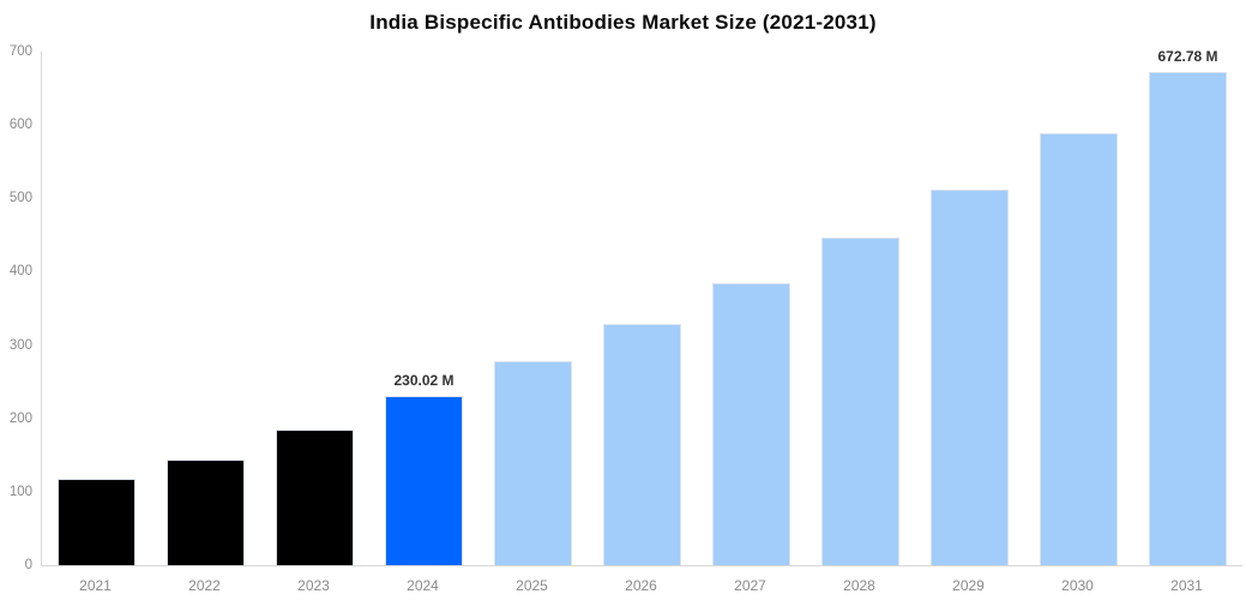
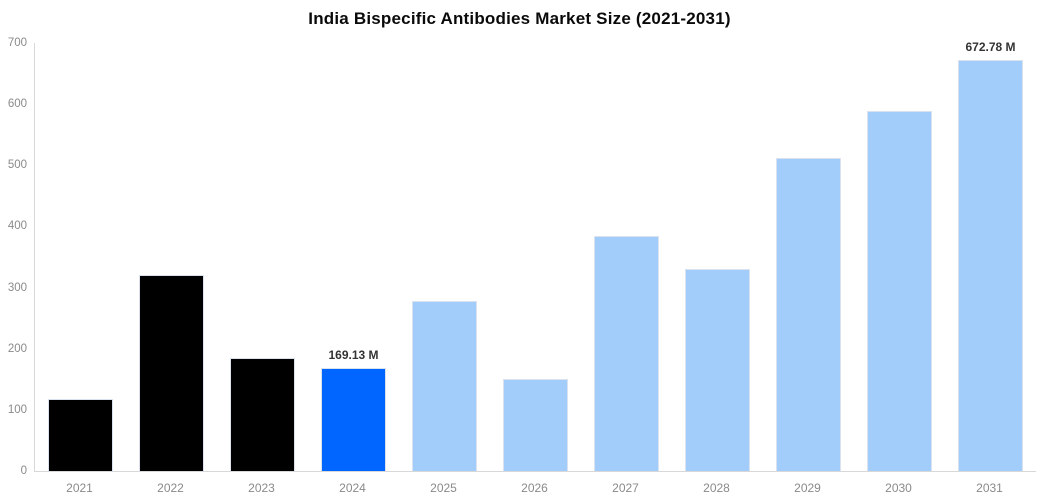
2022: 140 -> 320
2024: 230.02 -> 169.13
2026: 330 -> 150
2028: 450 -> 330
